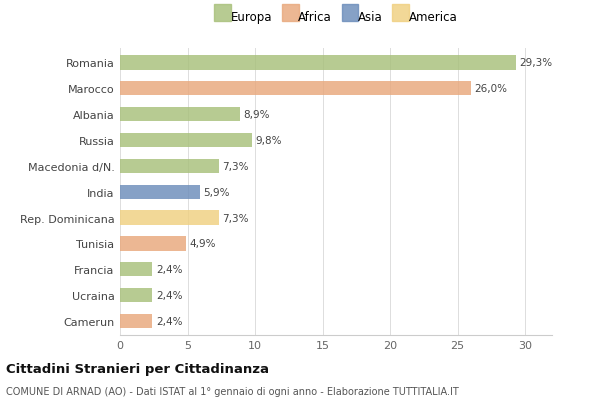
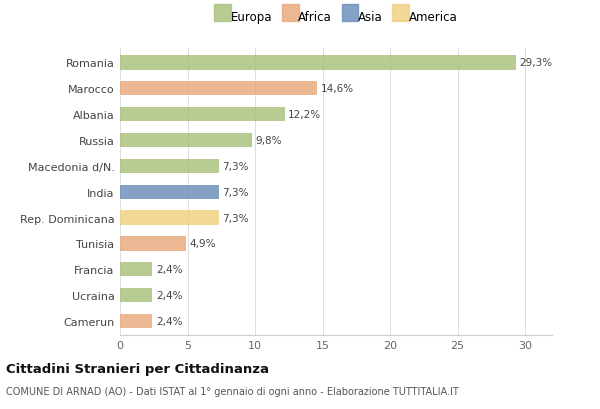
Marocco: 26,0% -> 14,6%
Albania: 8,9% -> 12,2%
India: 5,9% -> 7,3%
